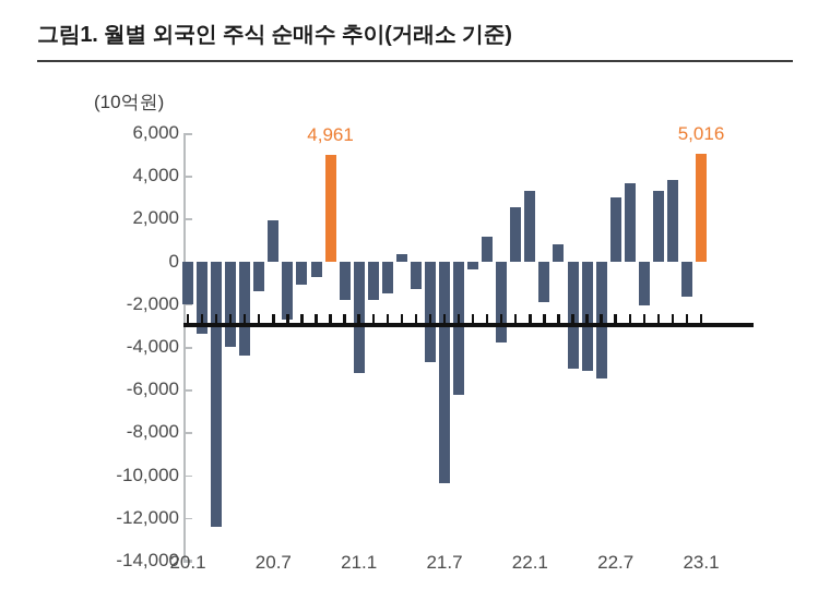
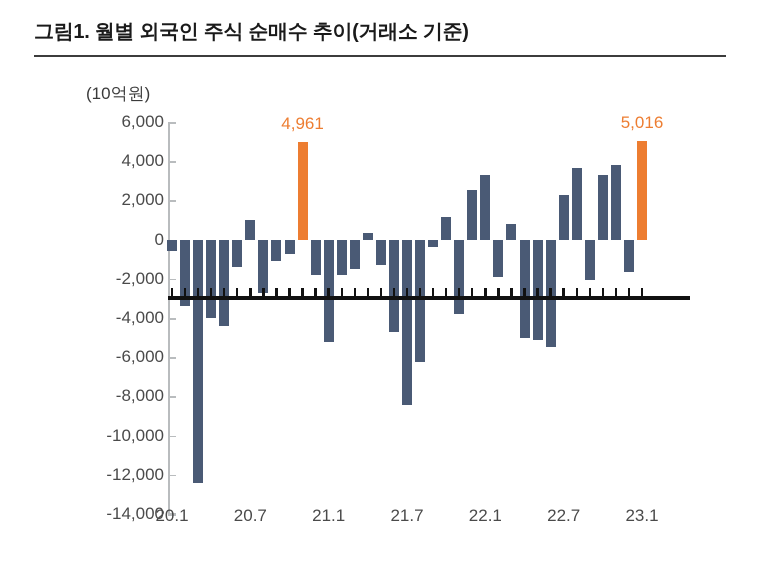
20.1: -2000 -> -600
20.7: 1900 -> 1000
21.7: -10400 -> -8400
22.7: 3000 -> 2300
